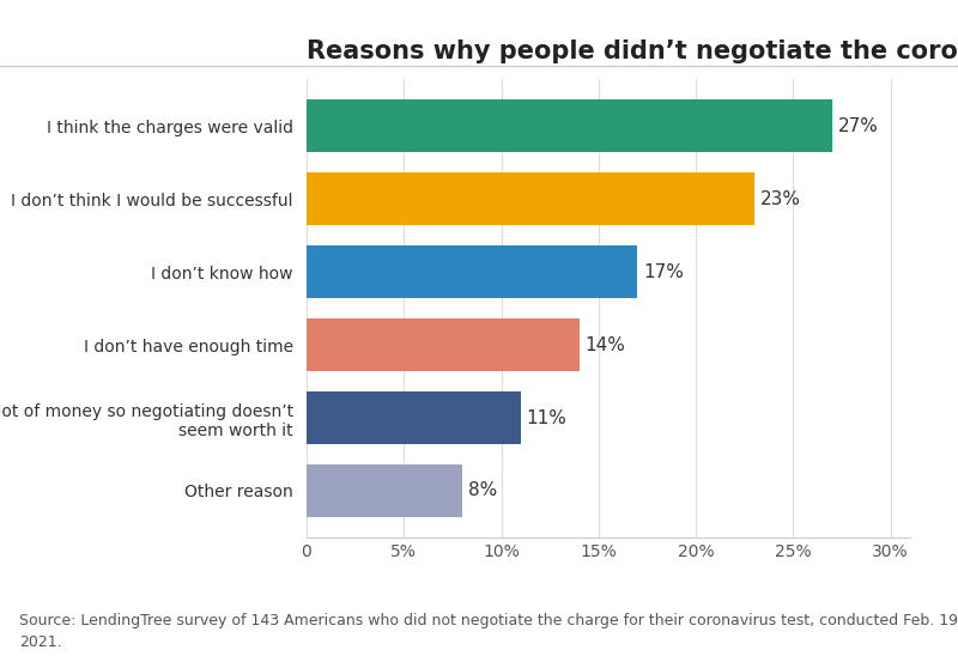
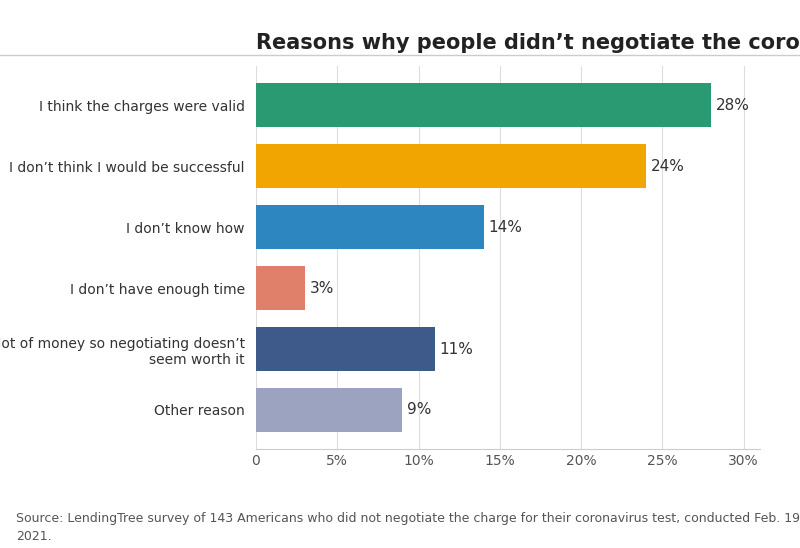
I think the charges were valid: 27% -> 28%
I don’t think I would be successful: 23% -> 24%
I don’t know how: 17% -> 14%
I don’t have enough time: 14% -> 3%
Other reason: 8% -> 9%
